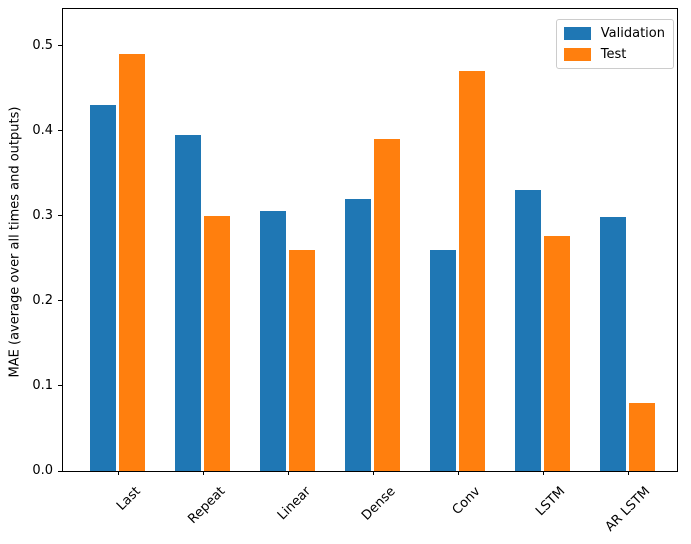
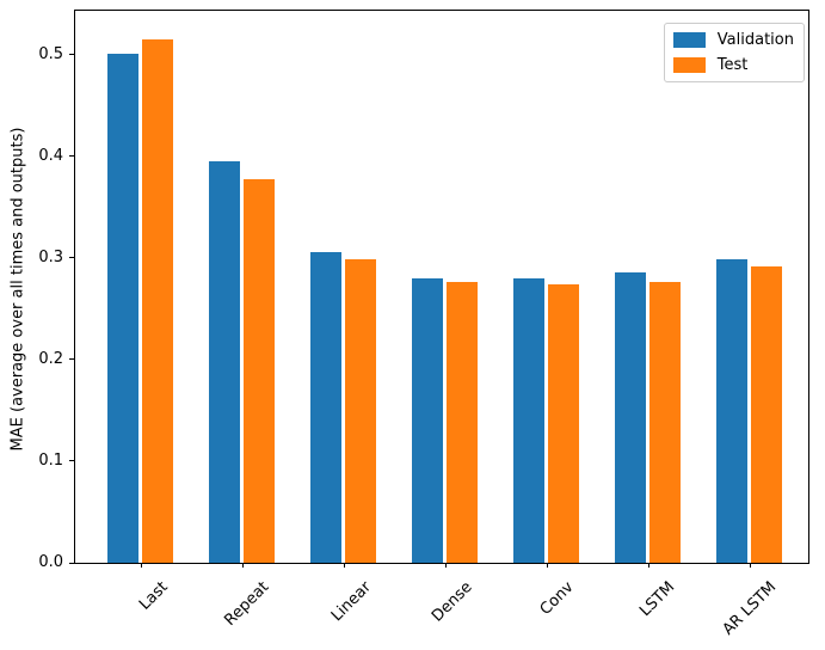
Validation/Last: 0.43 -> 0.50
Test/Last: 0.49 -> 0.52
Test/Repeat: 0.30 -> 0.38
Test/Linear: 0.26 -> 0.30
Validation/Dense: 0.32 -> 0.28
Test/Dense: 0.39 -> 0.28
Validation/Conv: 0.26 -> 0.28
Test/Conv: 0.47 -> 0.27
Validation/LSTM: 0.33 -> 0.29
Test/AR LSTM: 0.08 -> 0.29
